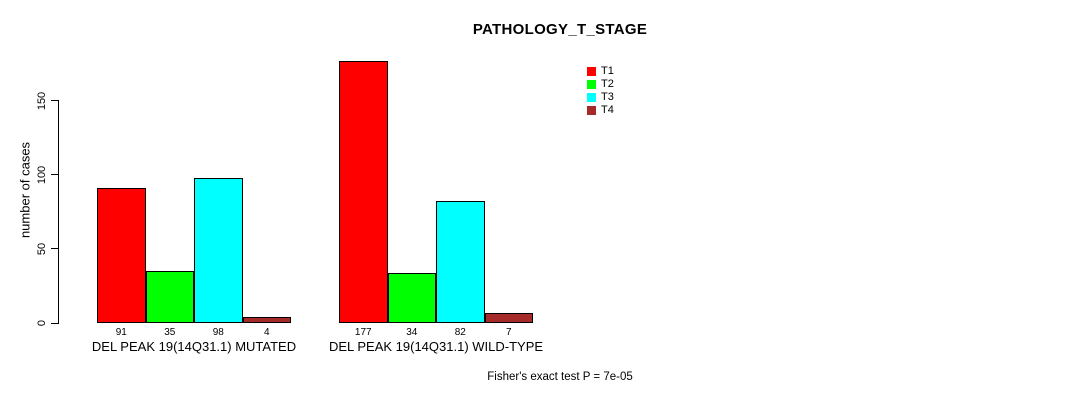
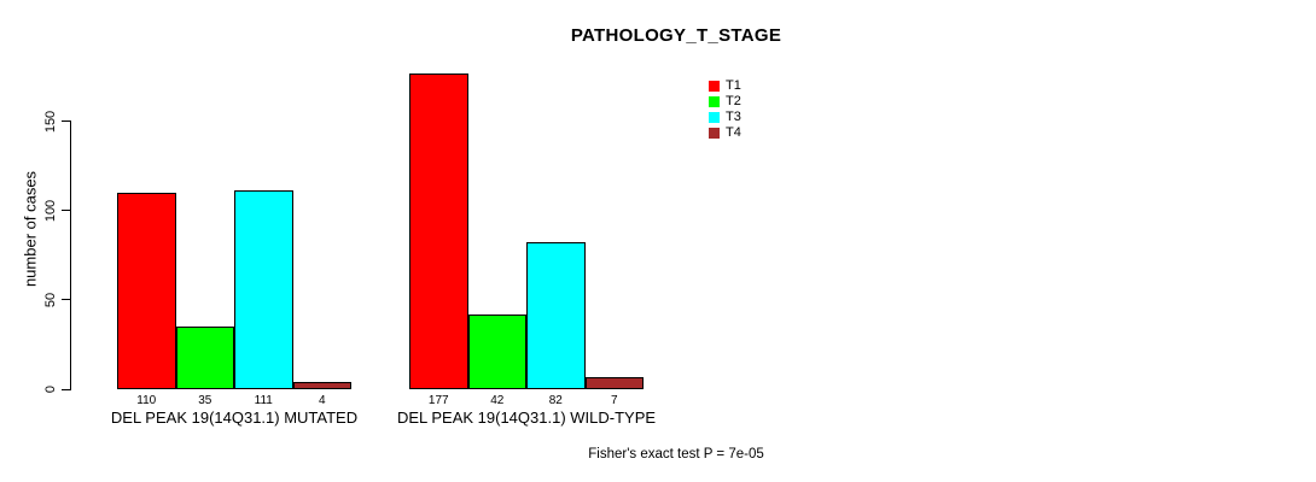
T1/DEL PEAK 19(14Q31.1) MUTATED: 91 -> 110
T3/DEL PEAK 19(14Q31.1) MUTATED: 98 -> 111
T2/DEL PEAK 19(14Q31.1) WILD-TYPE: 34 -> 42
